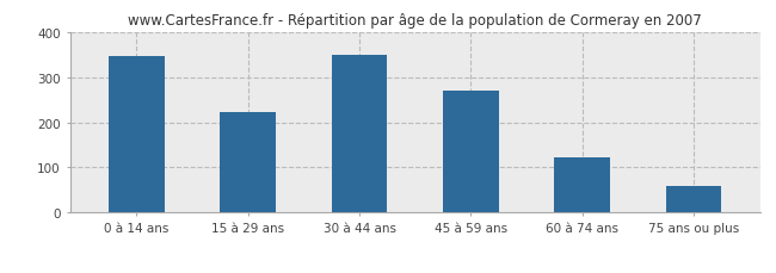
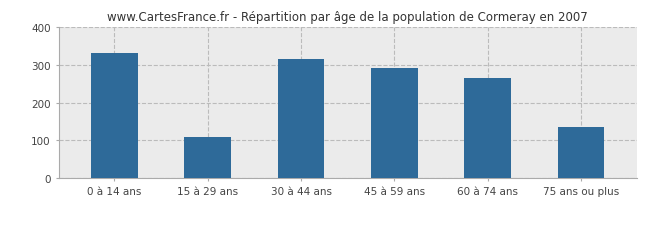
0 à 14 ans: 347 -> 330
15 à 29 ans: 222 -> 110
30 à 44 ans: 350 -> 315
45 à 59 ans: 270 -> 290
60 à 74 ans: 122 -> 265
75 ans ou plus: 58 -> 135
